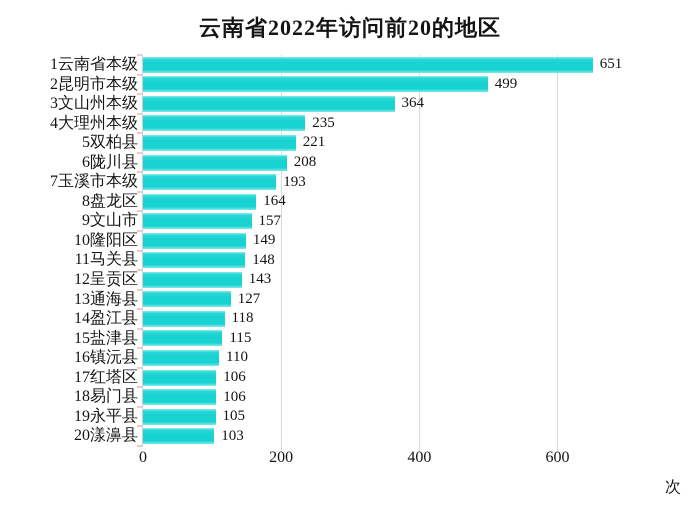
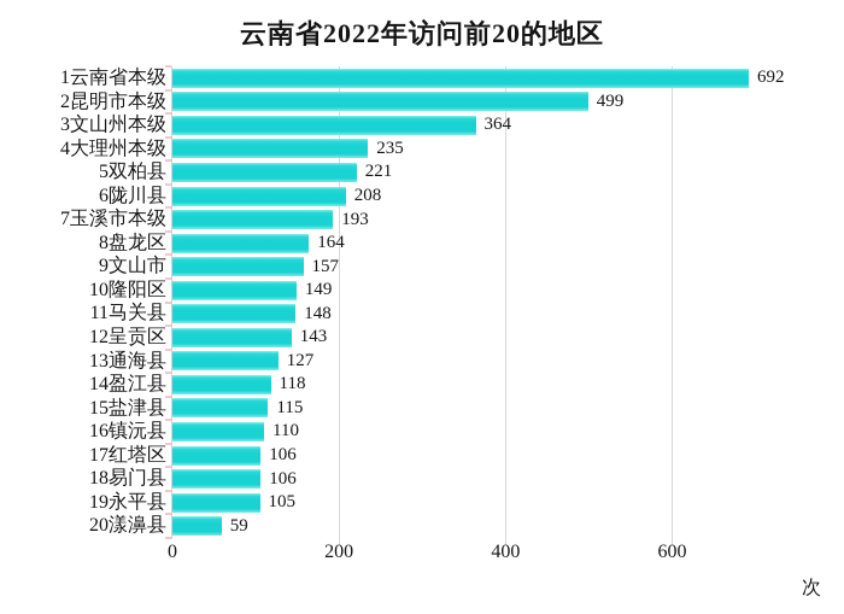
1云南省本级: 651 -> 692
20漾濞县: 103 -> 59
